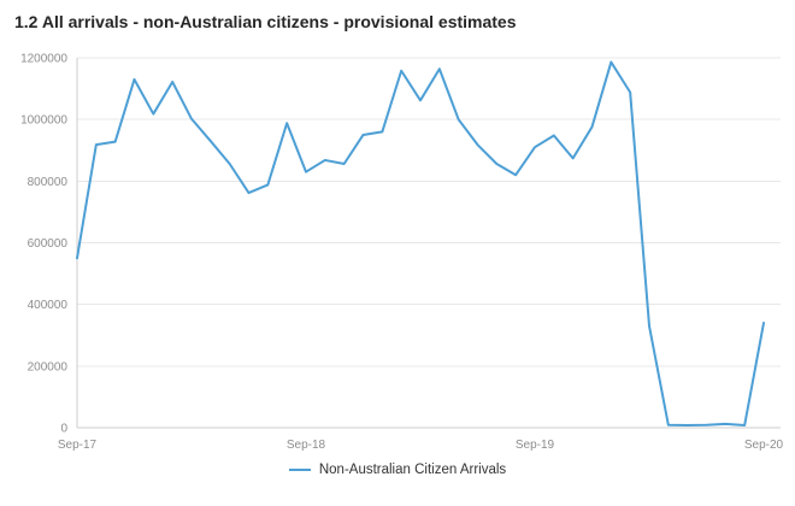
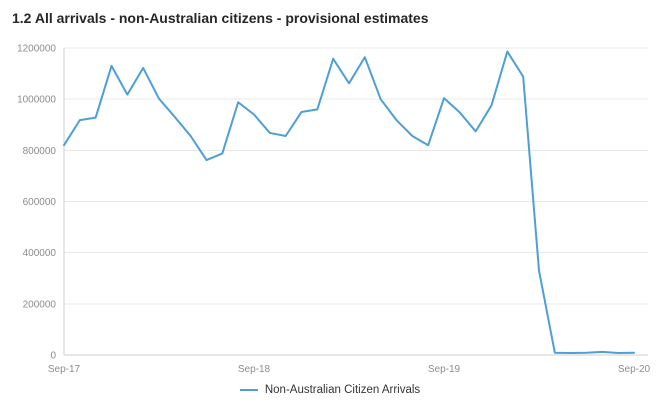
Sep-17: 550000 -> 820000
Sep-18: 830000 -> 940000
Sep-19: 910000 -> 1000000
Sep-20: 340000 -> 10000
